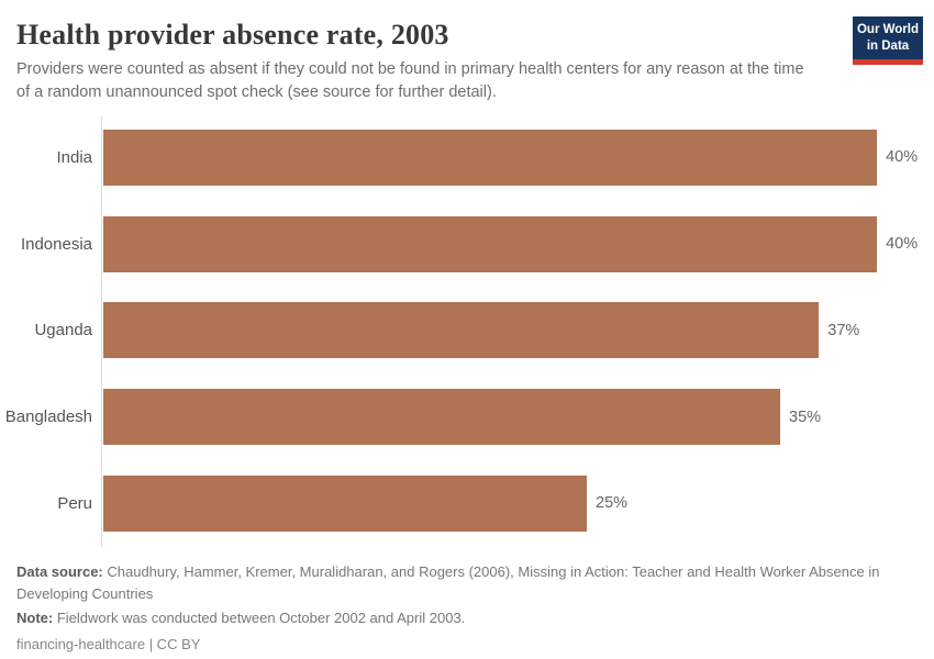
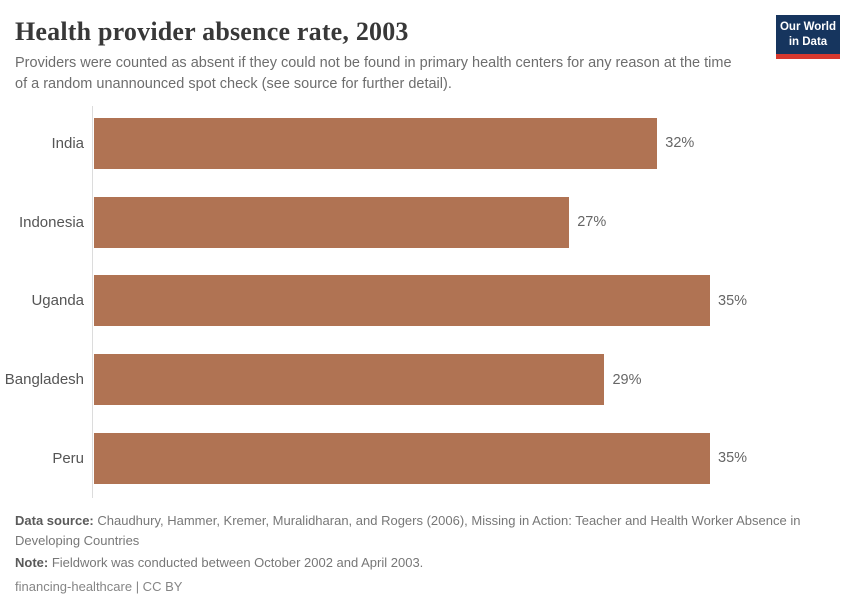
India: 40% -> 32%
Indonesia: 40% -> 27%
Uganda: 37% -> 35%
Bangladesh: 35% -> 29%
Peru: 25% -> 35%
